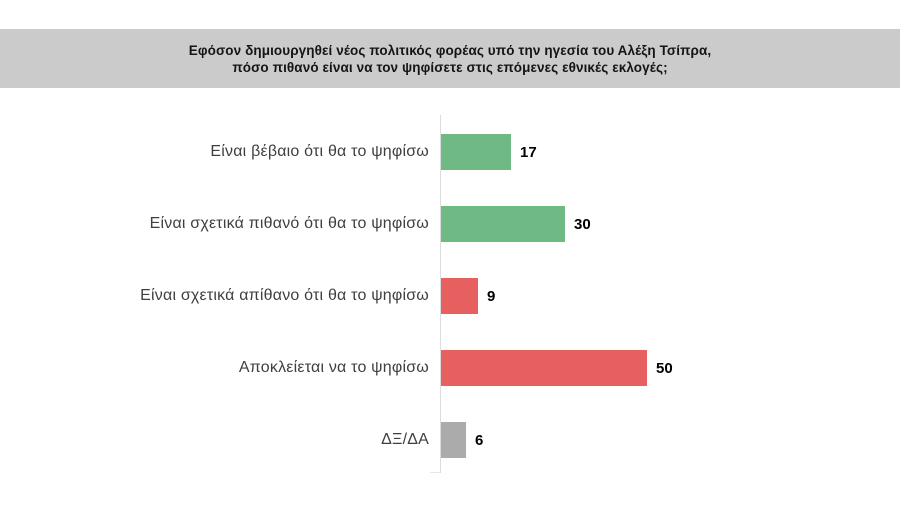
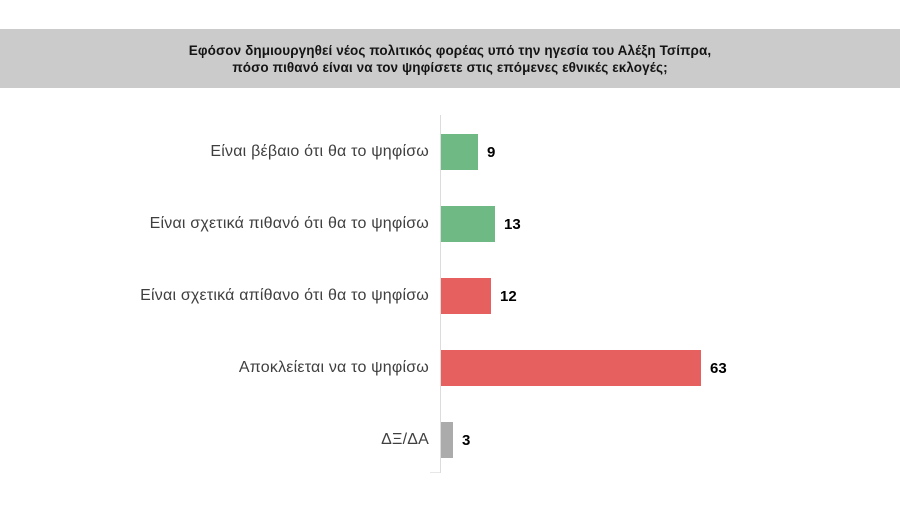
Είναι βέβαιο ότι θα το ψηφίσω: 17 -> 9
Είναι σχετικά πιθανό ότι θα το ψηφίσω: 30 -> 13
Είναι σχετικά απίθανο ότι θα το ψηφίσω: 9 -> 12
Αποκλείεται να το ψηφίσω: 50 -> 63
ΔΞ/ΔΑ: 6 -> 3
